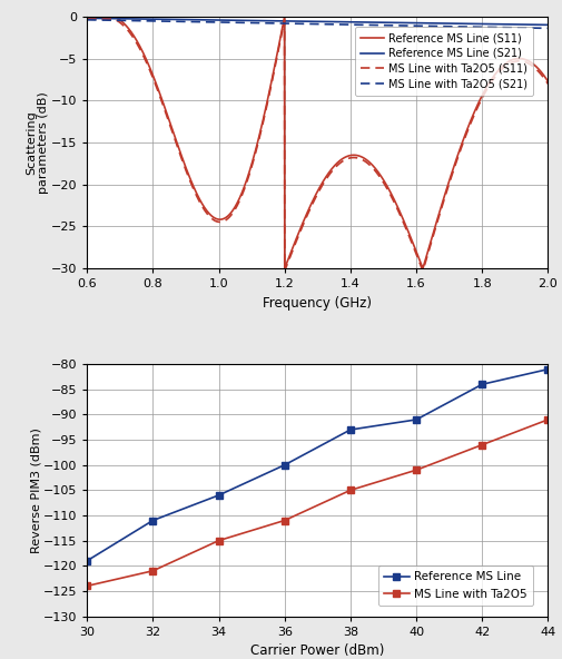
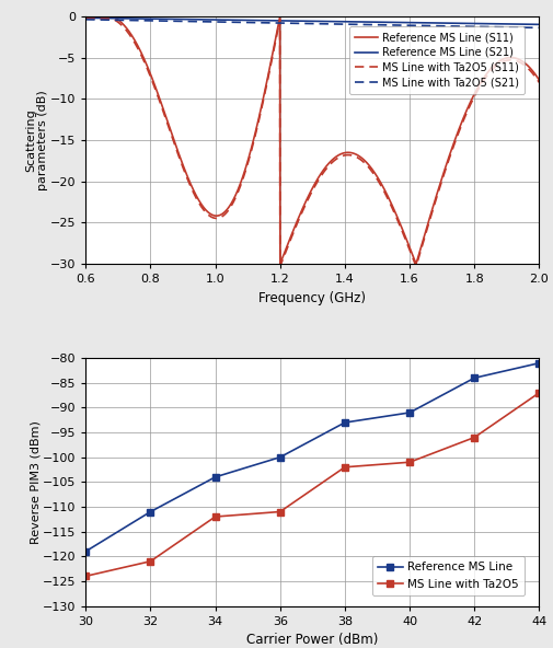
Reference MS Line/34: -106 -> -104
MS Line with Ta2O5/34: -115 -> -112
MS Line with Ta2O5/38: -105 -> -102
MS Line with Ta2O5/44: -91 -> -87
